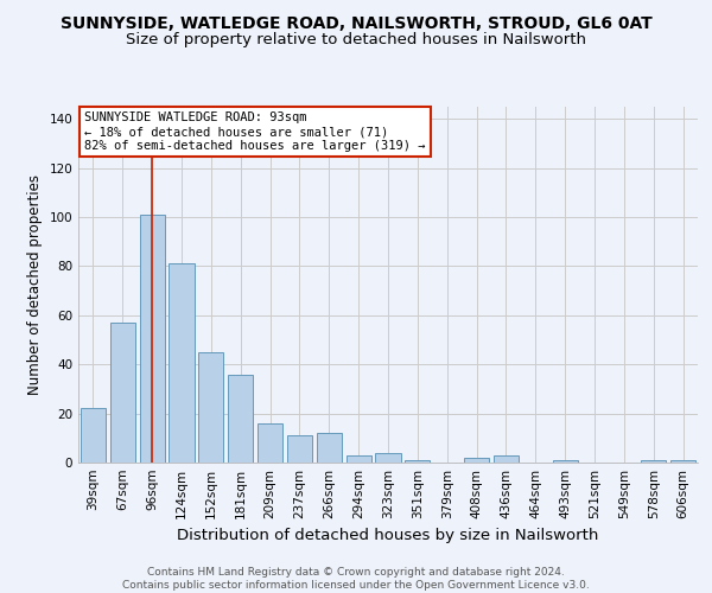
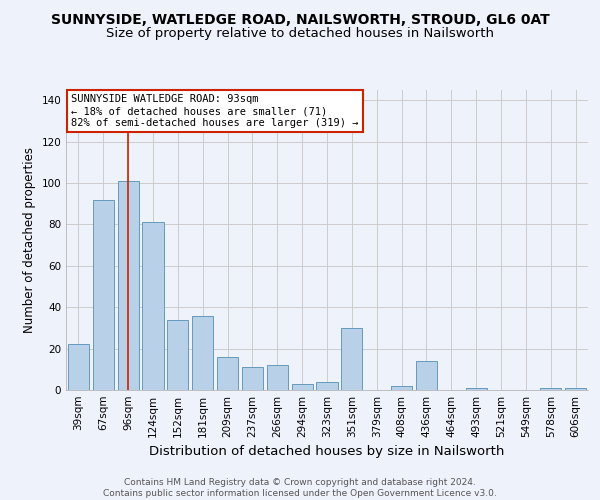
67sqm: 57 -> 92
152sqm: 45 -> 34
351sqm: 1 -> 30
436sqm: 3 -> 14
